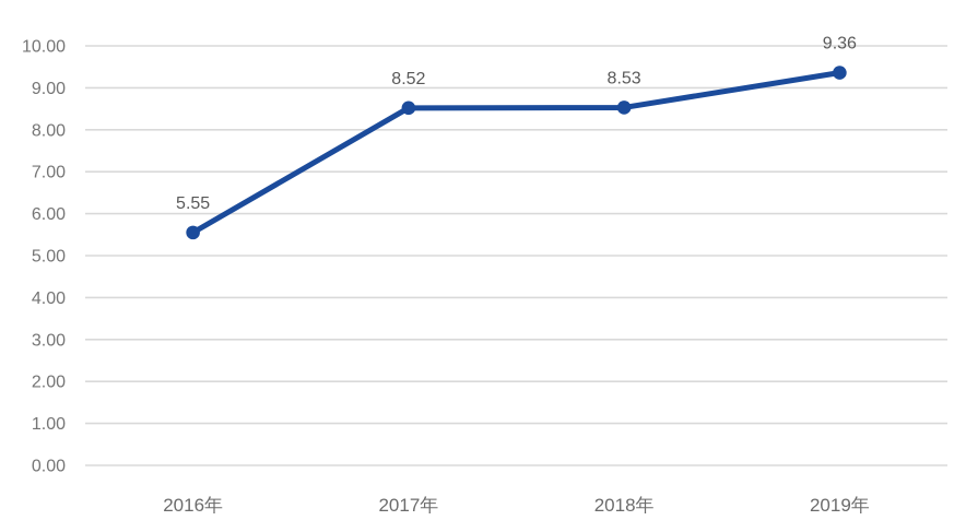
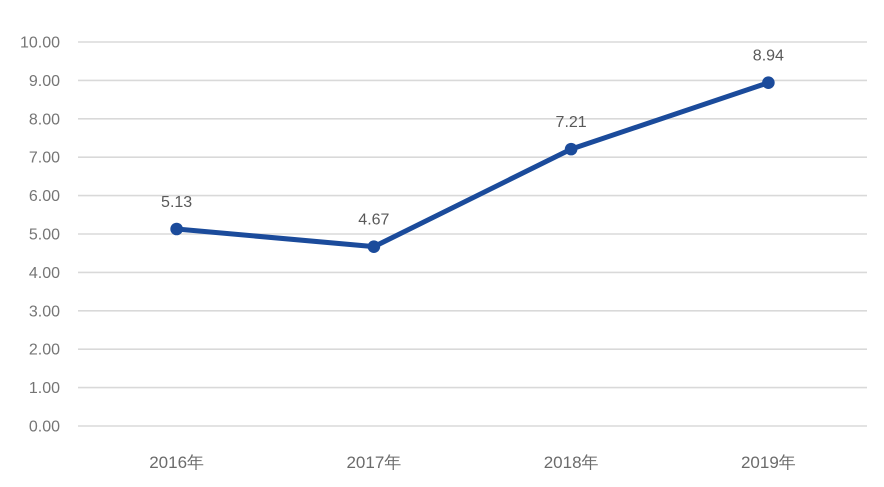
2016年: 5.55 -> 5.13
2017年: 8.52 -> 4.67
2018年: 8.53 -> 7.21
2019年: 9.36 -> 8.94
